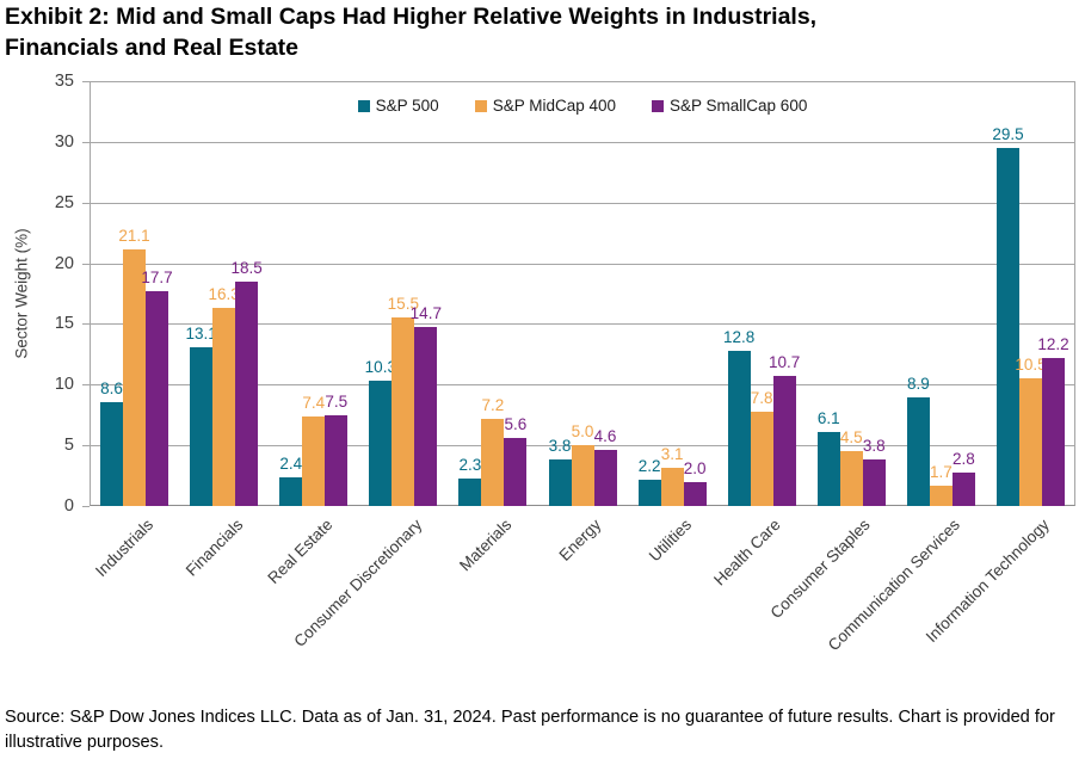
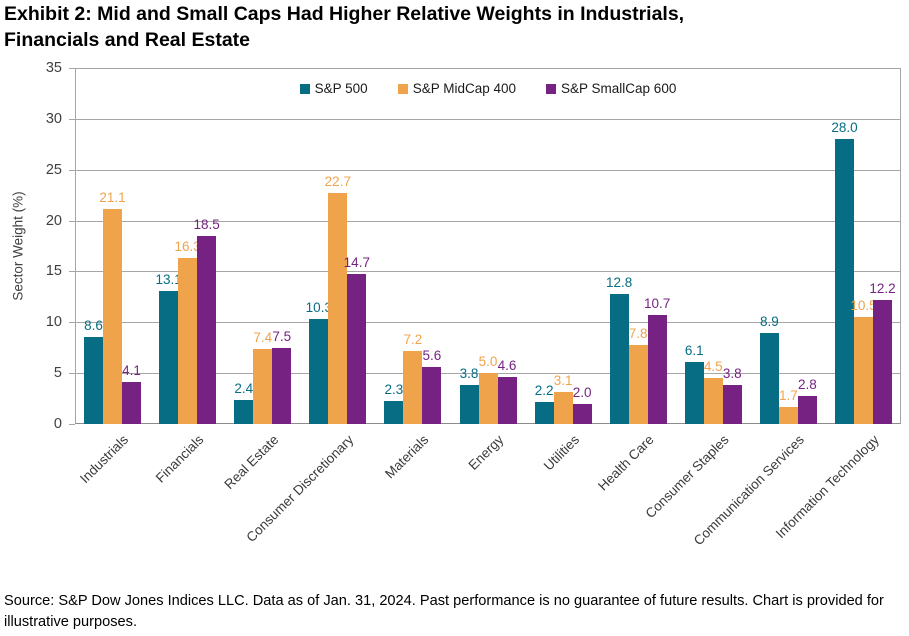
S&P SmallCap 600/Industrials: 17.7 -> 4.1
S&P MidCap 400/Consumer Discretionary: 15.5 -> 22.7
S&P 500/Information Technology: 29.5 -> 28.0
